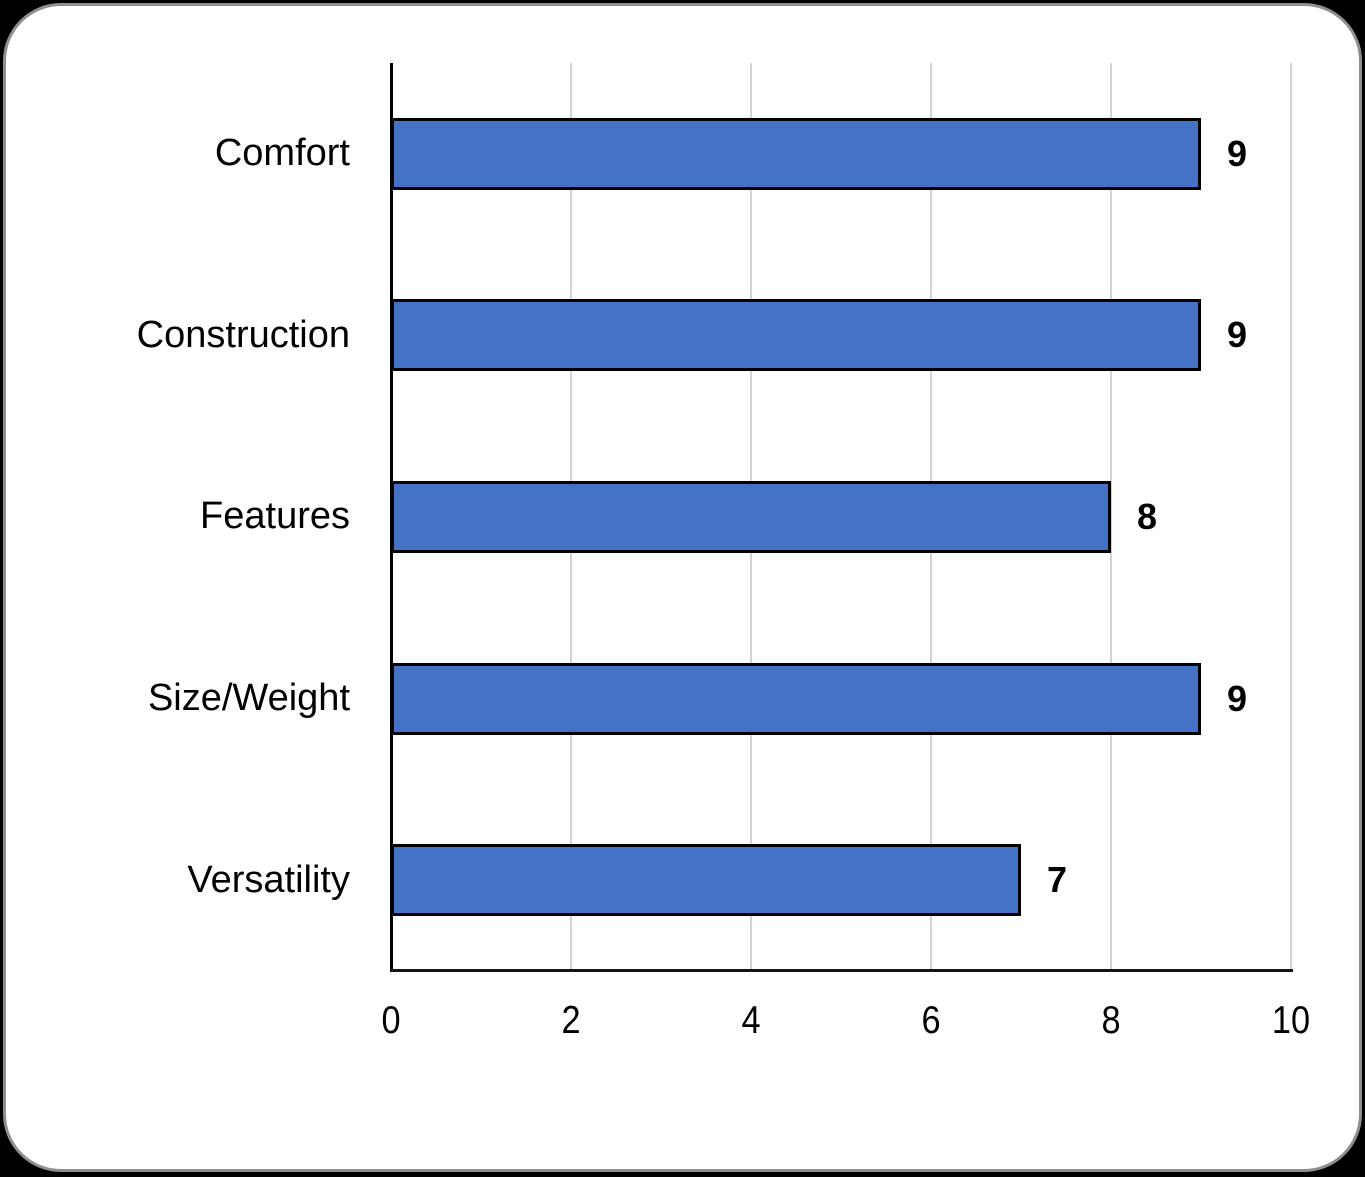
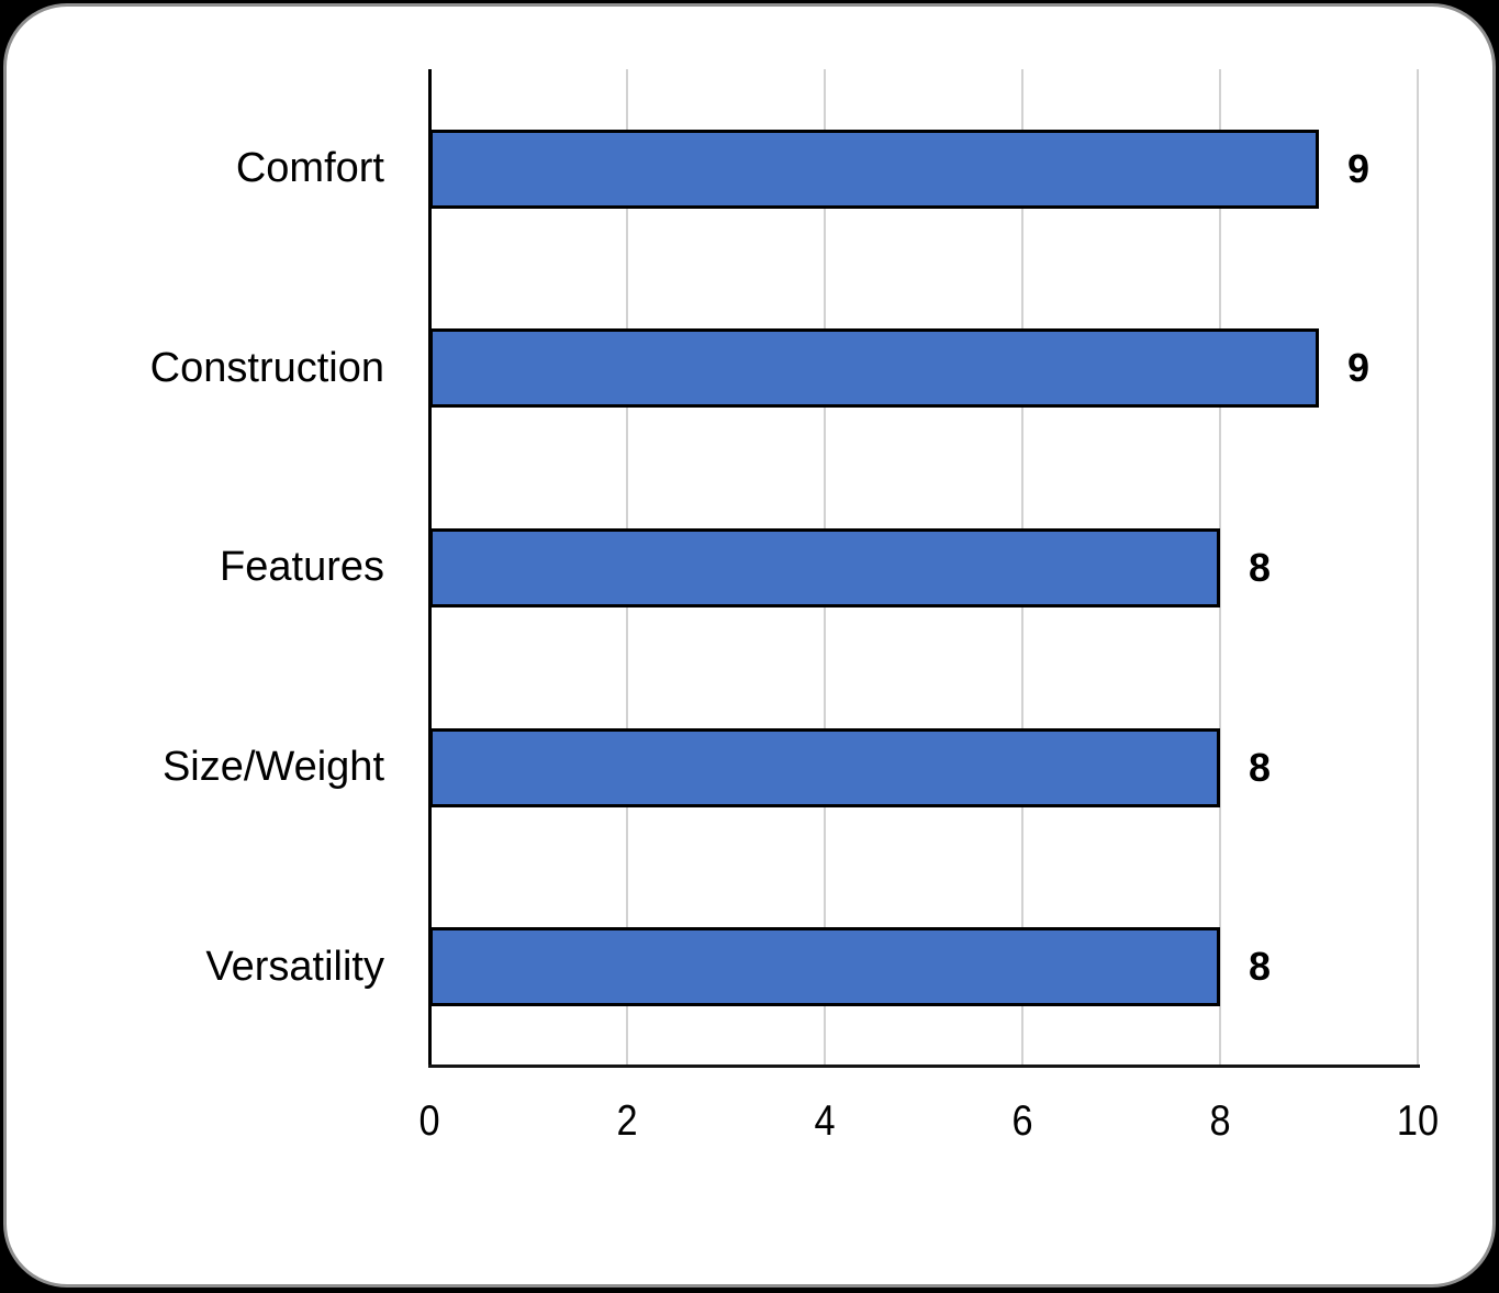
Size/Weight: 9 -> 8
Versatility: 7 -> 8
